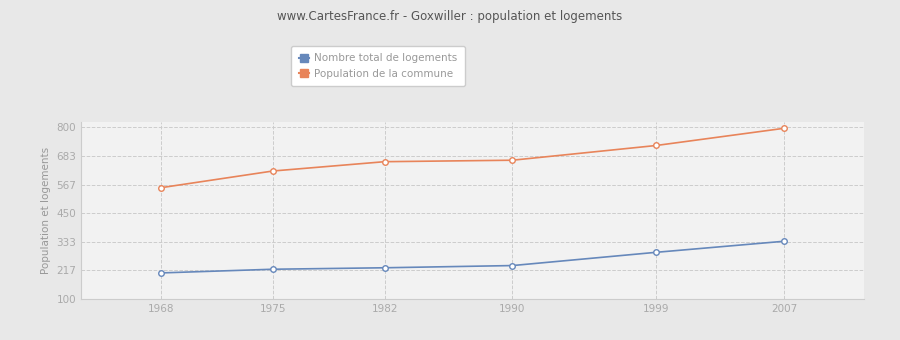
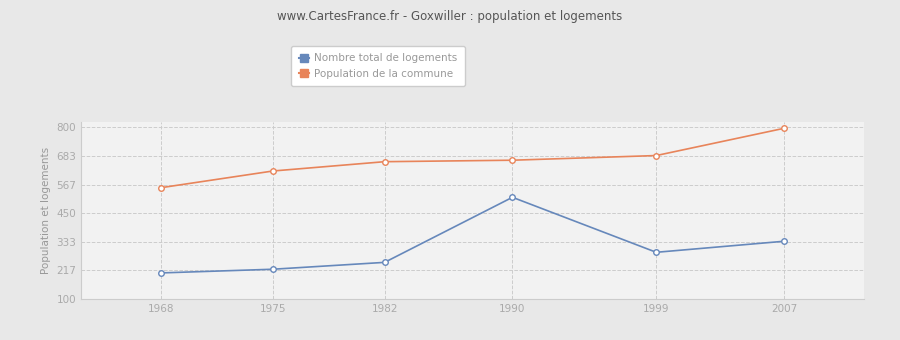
Nombre total de logements/1982: 228 -> 250
Nombre total de logements/1990: 237 -> 515
Population de la commune/1999: 726 -> 685
